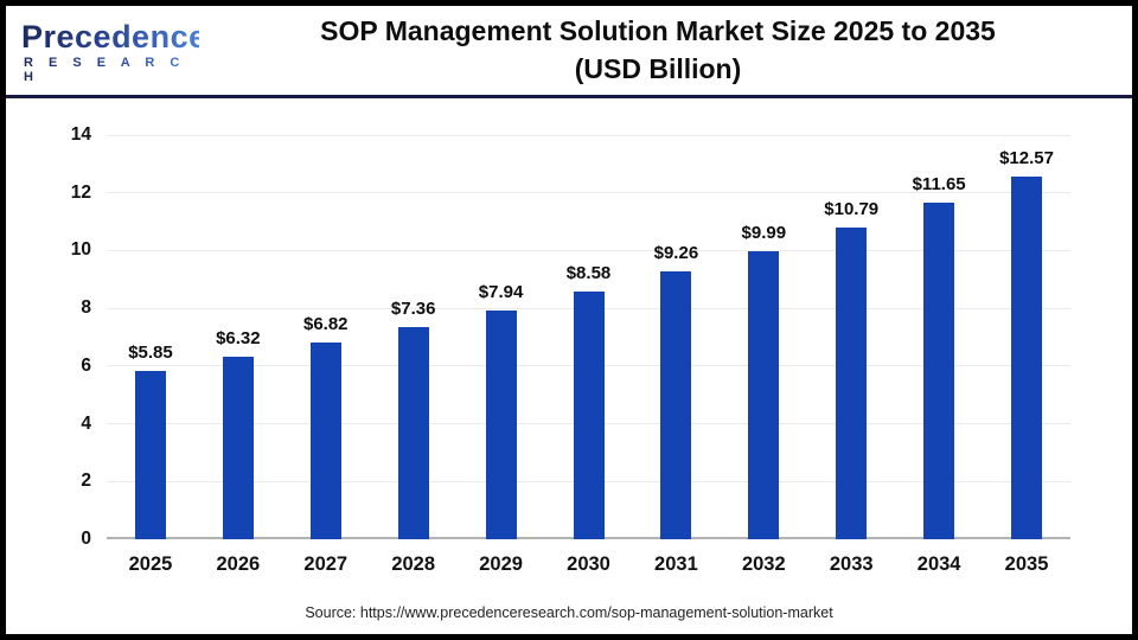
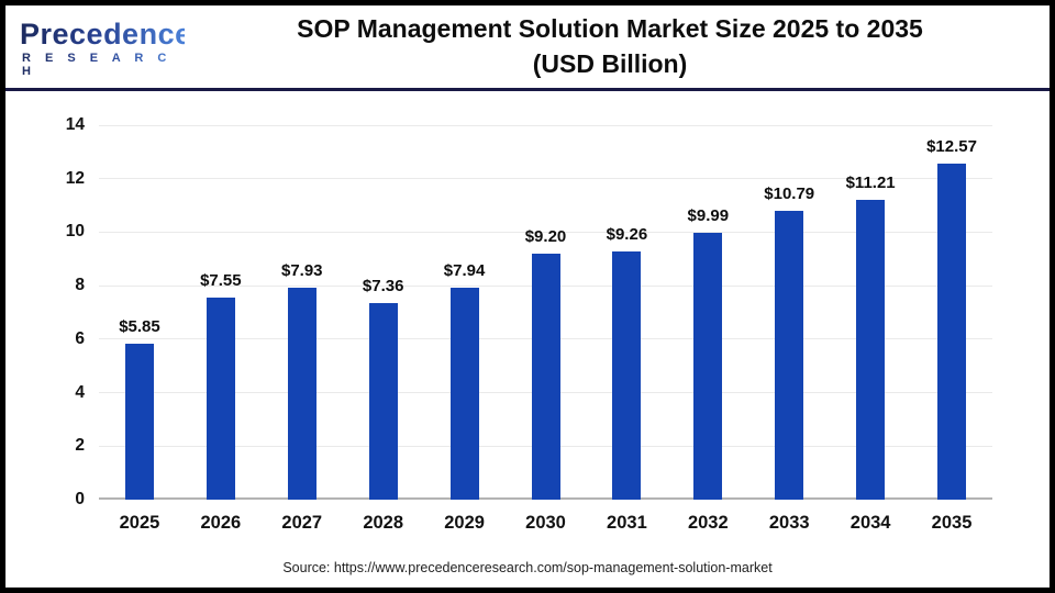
2026: $6.32 -> $7.55
2027: $6.82 -> $7.93
2030: $8.58 -> $9.20
2034: $11.65 -> $11.21
